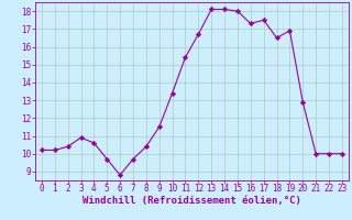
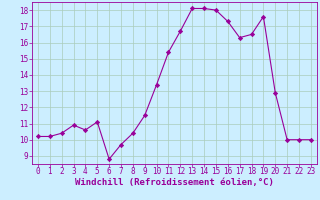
5: 9.7 -> 11.1
17: 17.5 -> 16.3
19: 16.9 -> 17.6
